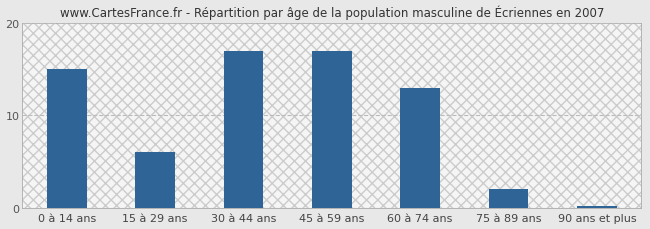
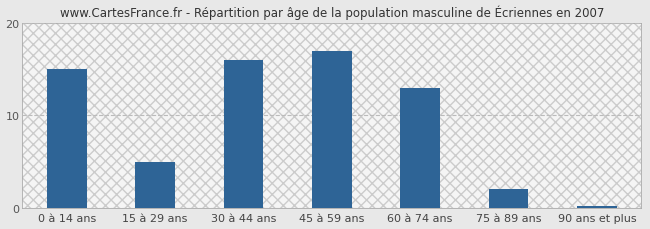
15 à 29 ans: 6.0 -> 5.0
30 à 44 ans: 17.0 -> 16.0
